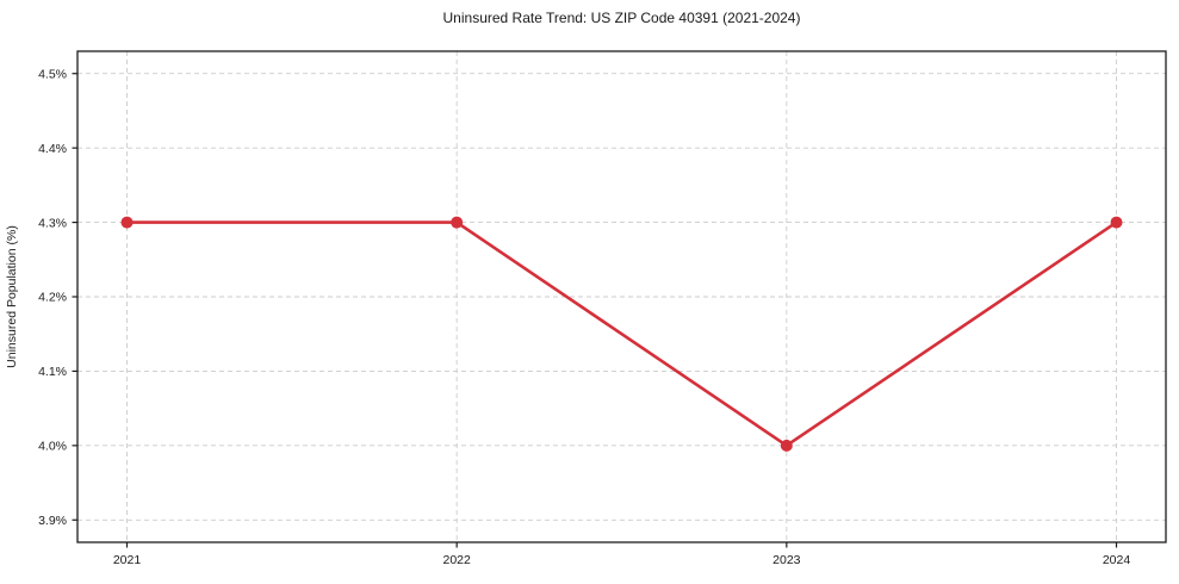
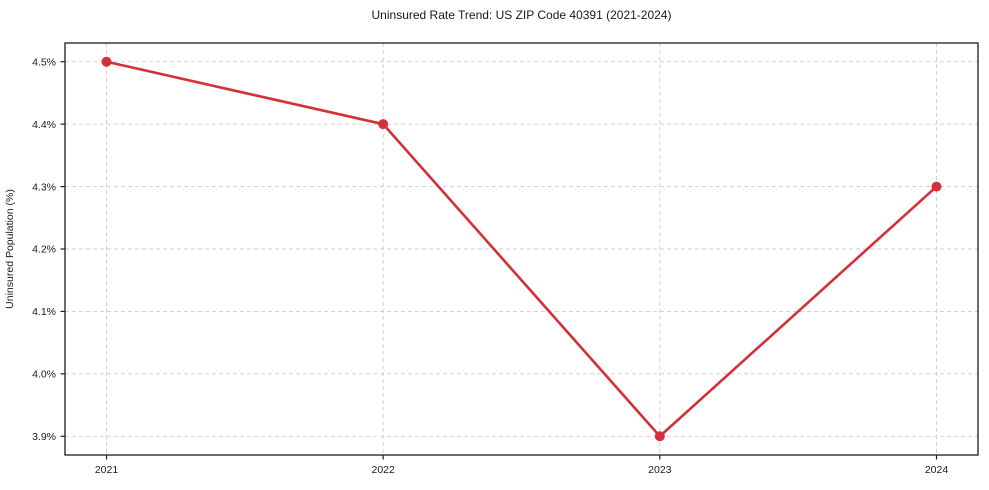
2021: 4.3% -> 4.5%
2022: 4.3% -> 4.4%
2023: 4.0% -> 3.9%
